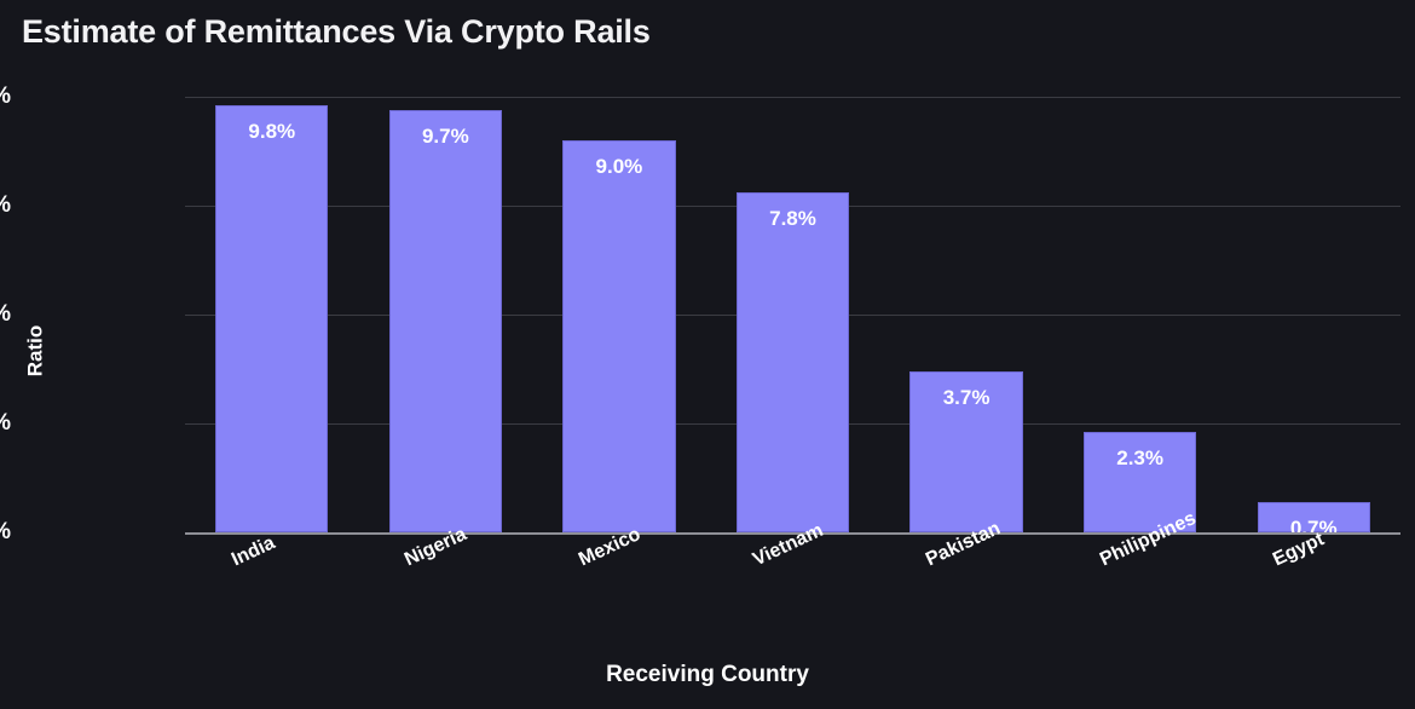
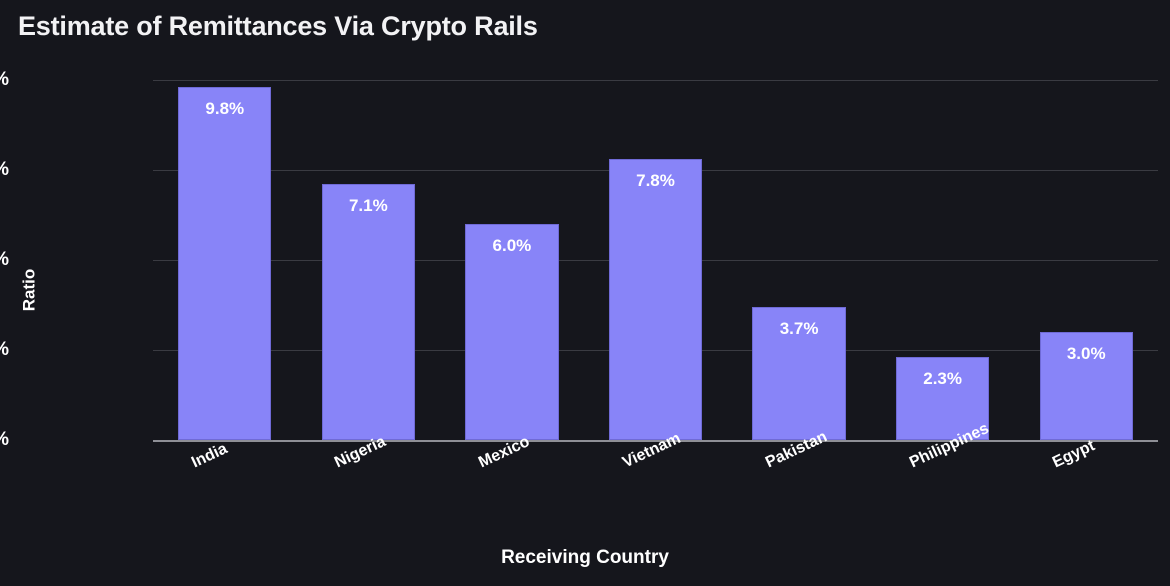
Nigeria: 9.7% -> 7.1%
Mexico: 9.0% -> 6.0%
Egypt: 0.7% -> 3.0%
